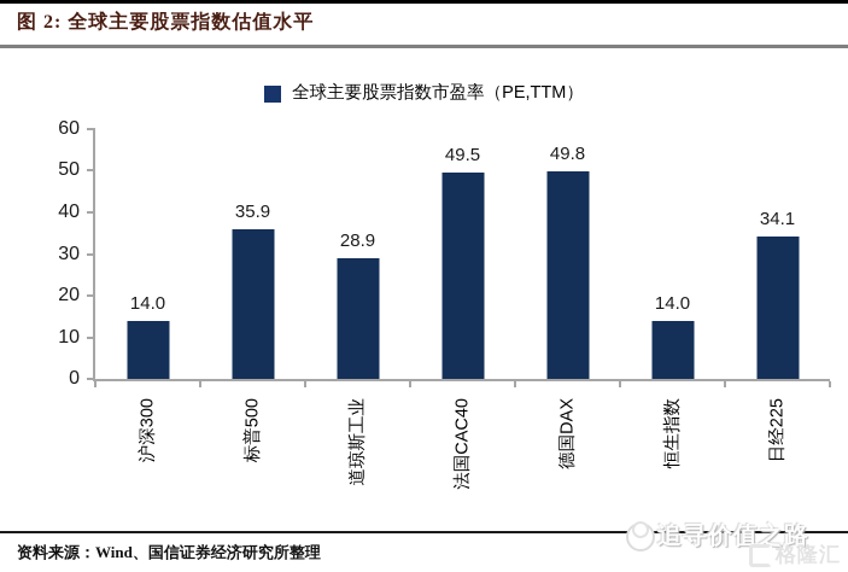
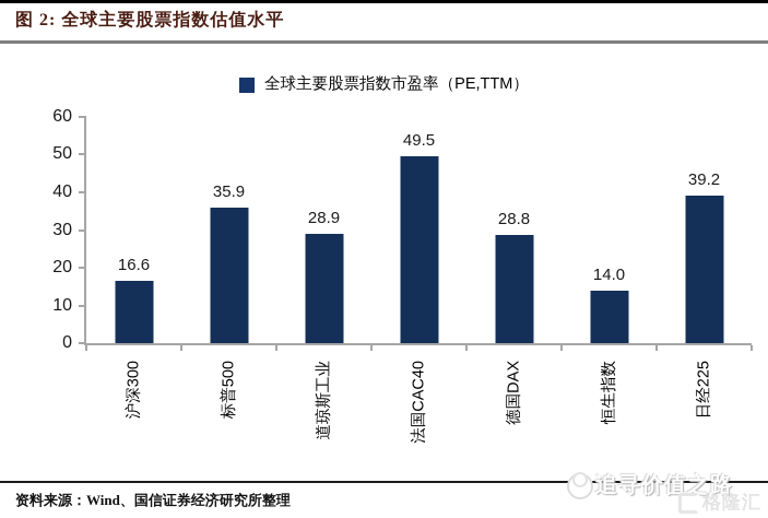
沪深300: 14.0 -> 16.6
德国DAX: 49.8 -> 28.8
日经225: 34.1 -> 39.2
